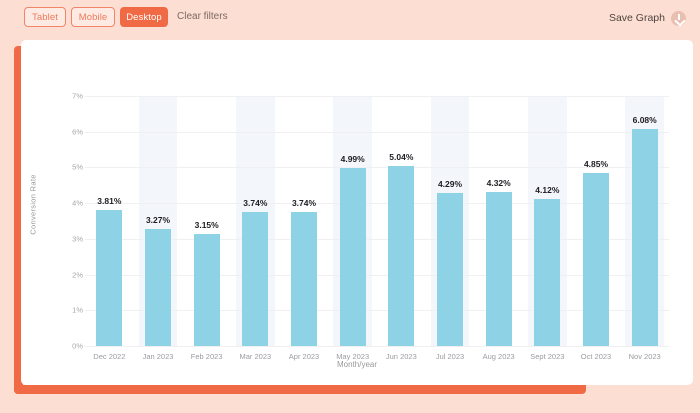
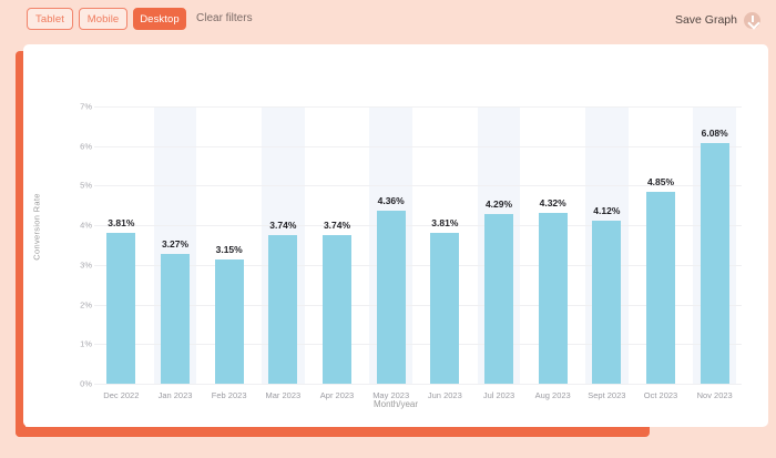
May 2023: 4.99% -> 4.36%
Jun 2023: 5.04% -> 3.81%
